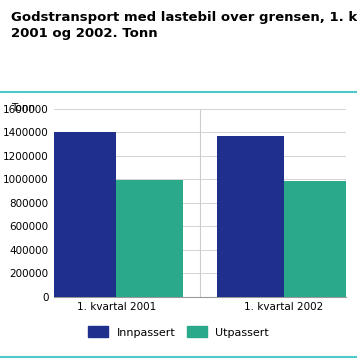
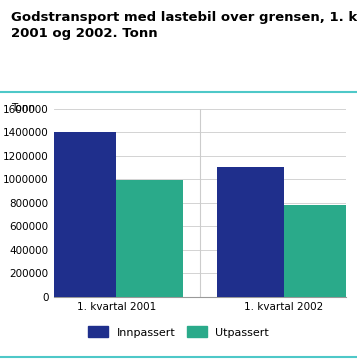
Innpassert/1. kvartal 2002: 1370000 -> 1100000
Utpassert/1. kvartal 2002: 980000 -> 780000
